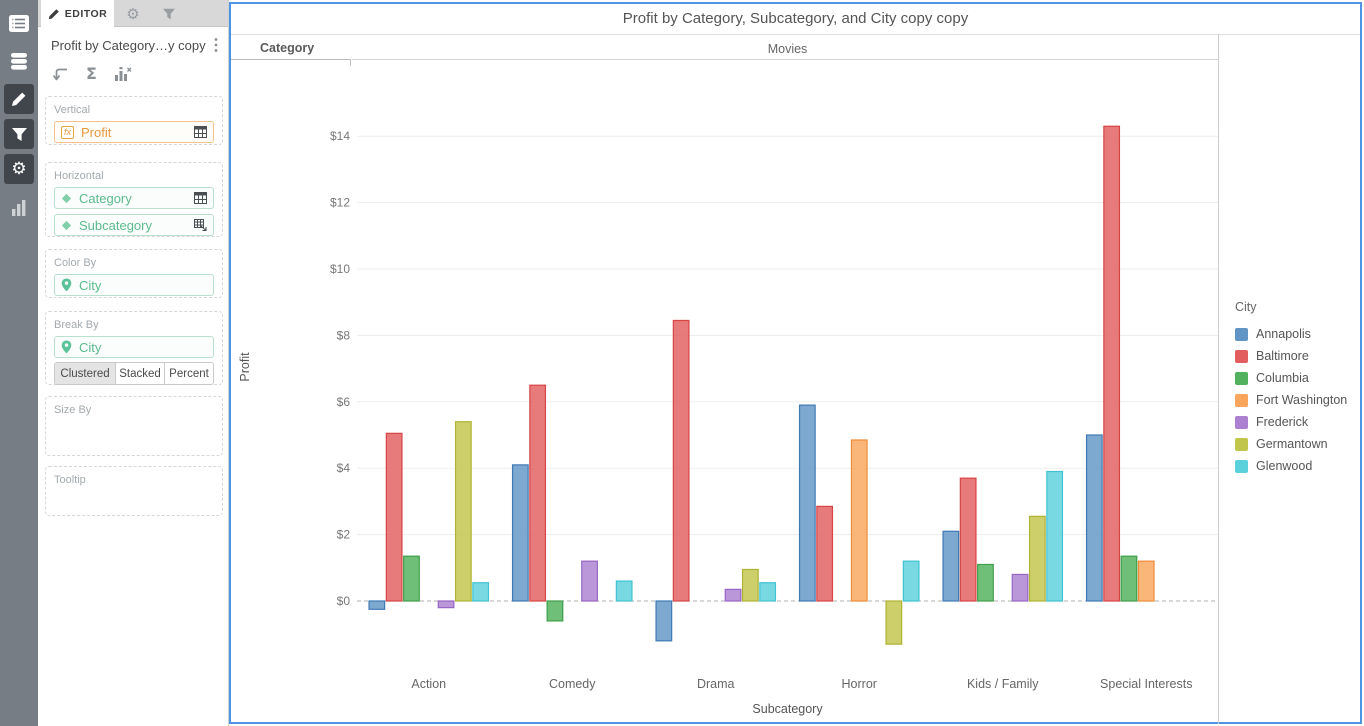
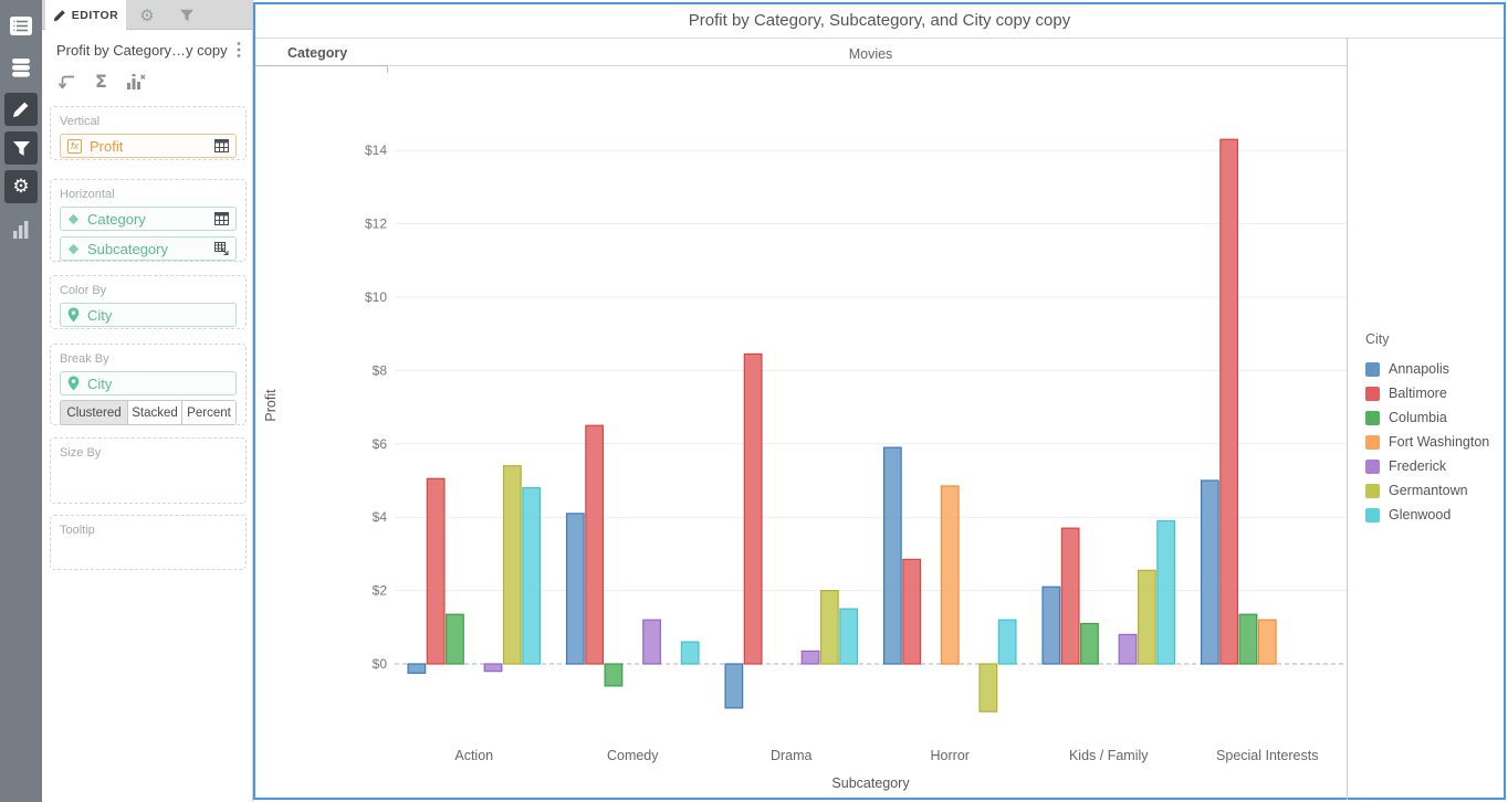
Glenwood/Action: $0.6 -> $4.8
Germantown/Drama: $0.9 -> $2.0
Glenwood/Drama: $0.6 -> $1.5
